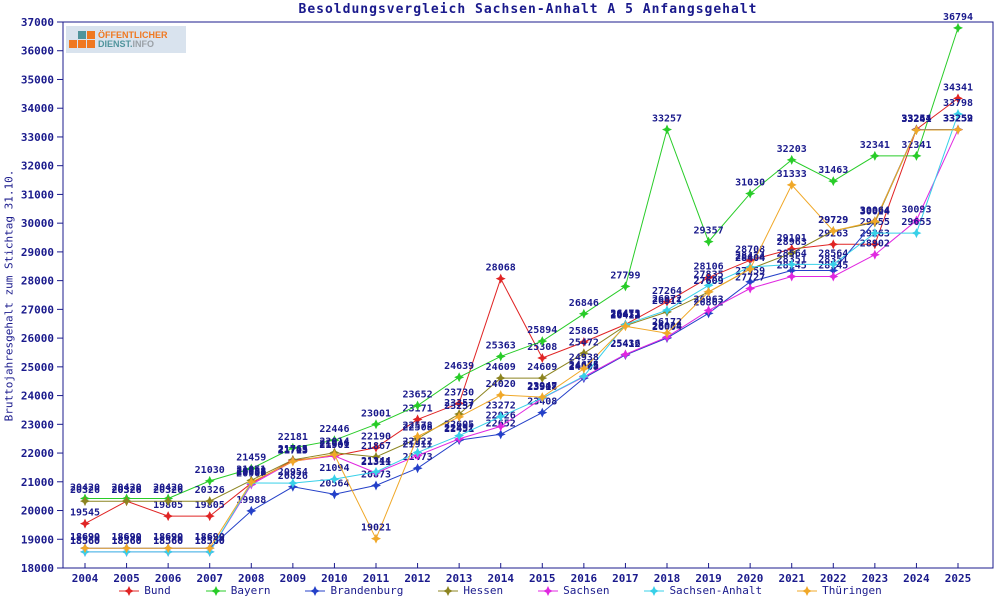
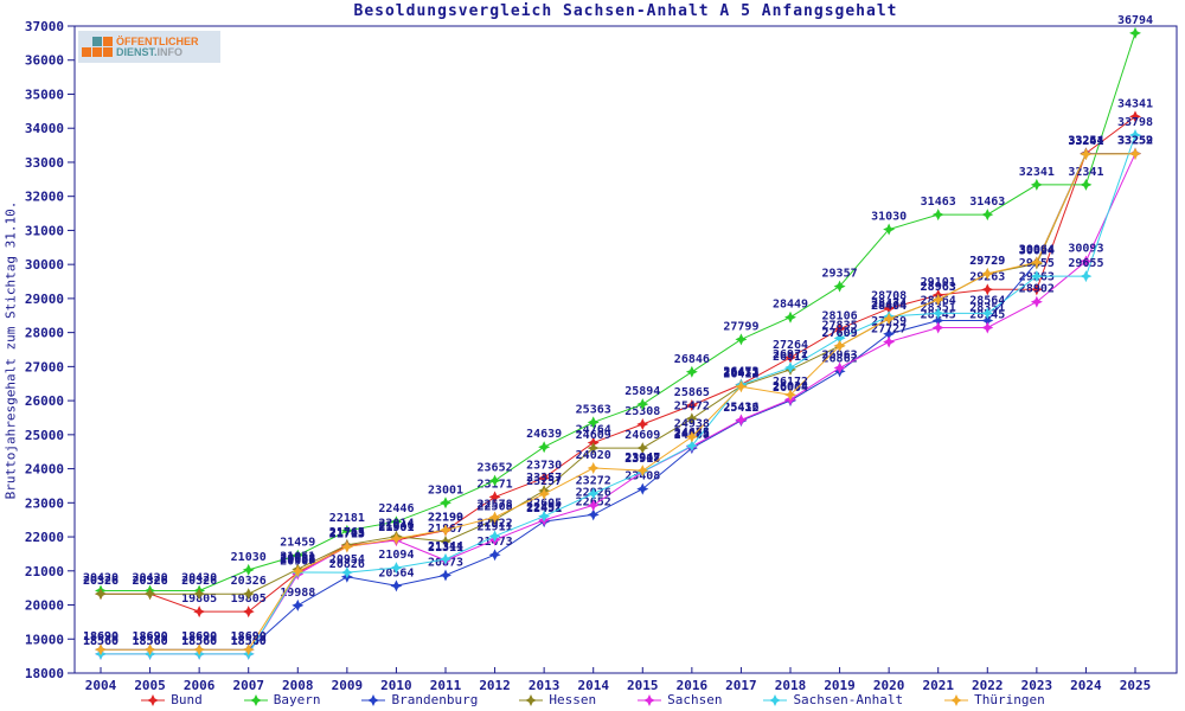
Bund/2004: 19545 -> 20326
Thüringen/2011: 19021 -> 22199
Bund/2014: 28068 -> 24764
Bayern/2018: 33257 -> 28449
Bayern/2021: 32203 -> 31463
Thüringen/2021: 31333 -> 28963
